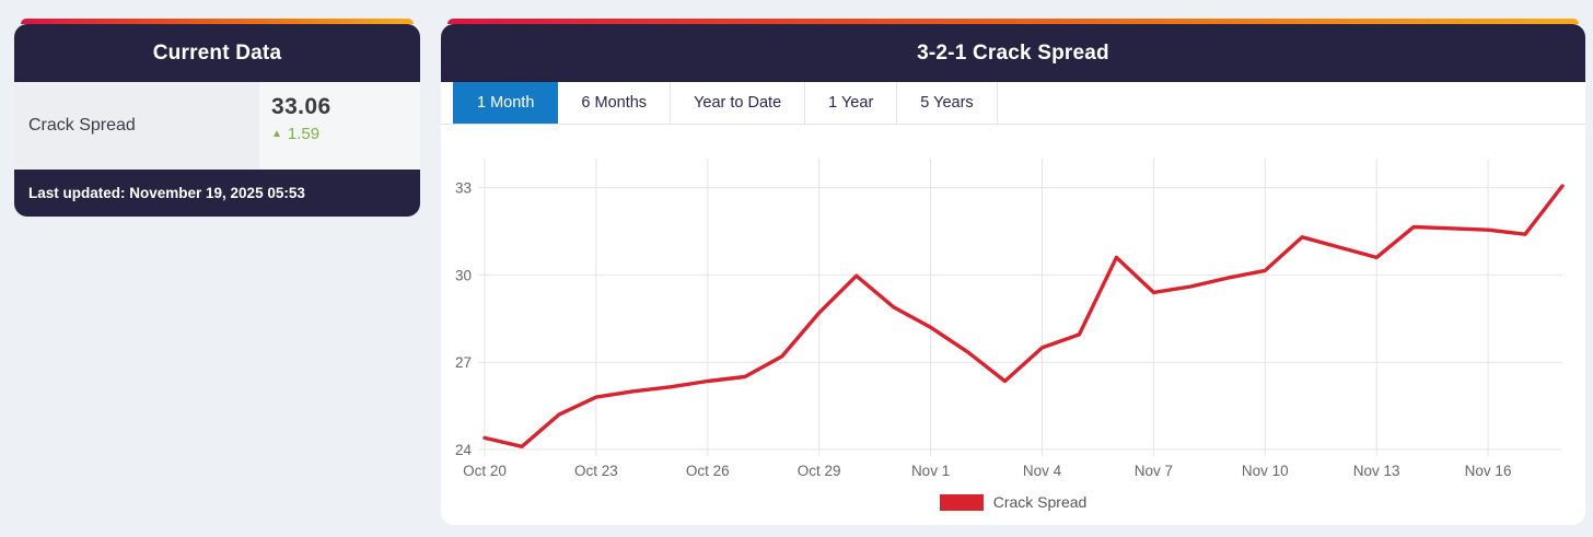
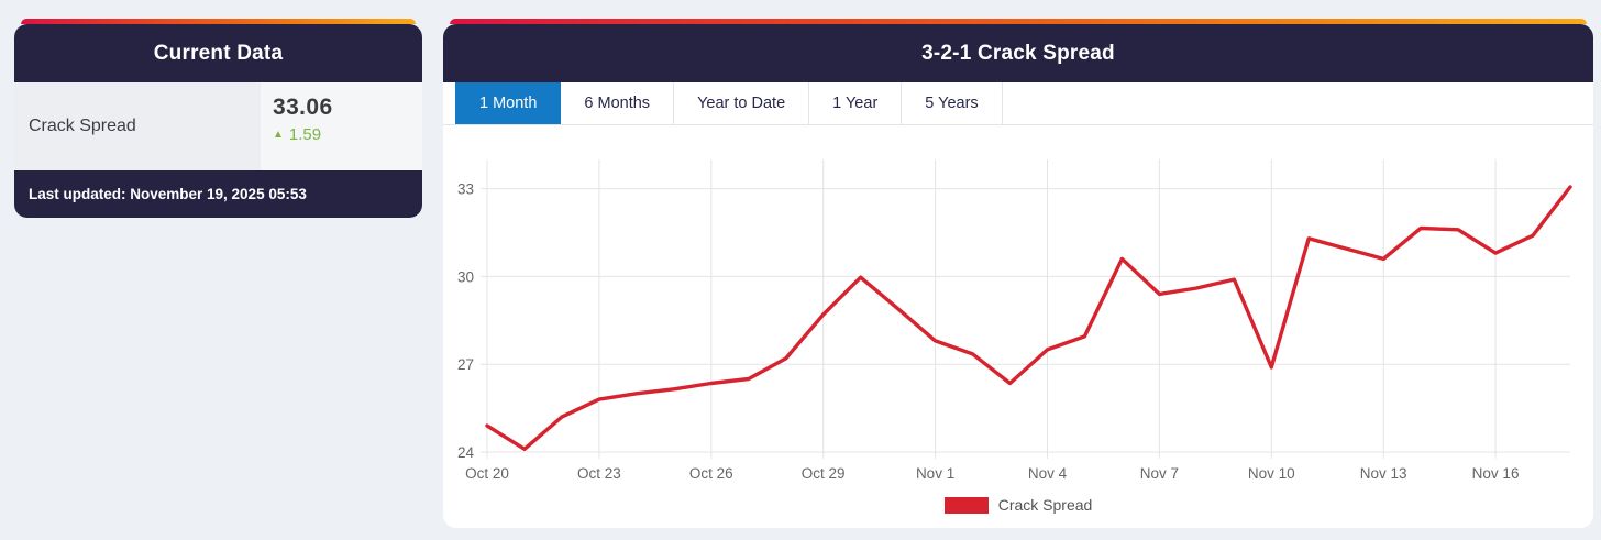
Oct 20: 24.4 -> 24.9
Nov 1: 28.2 -> 27.8
Nov 10: 30.1 -> 26.9
Nov 16: 31.6 -> 30.8
